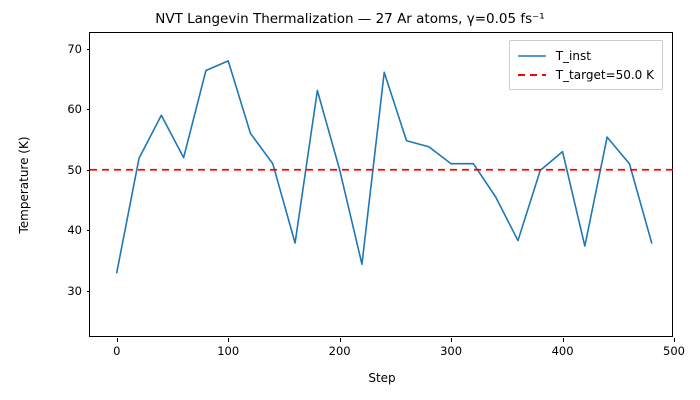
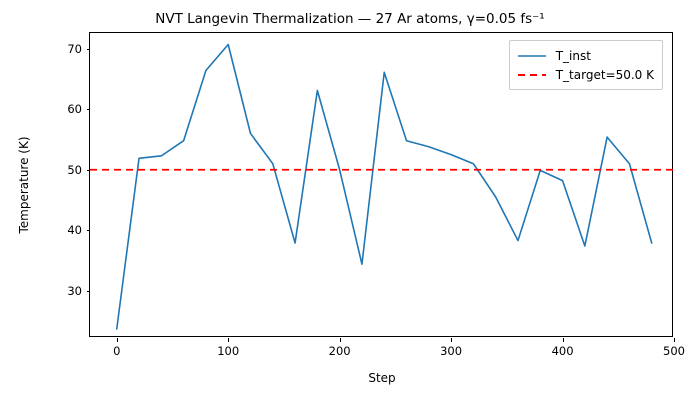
0: 33 -> 24
40: 59 -> 52
60: 52 -> 55
100: 68 -> 71
300: 51 -> 52
400: 53 -> 48
